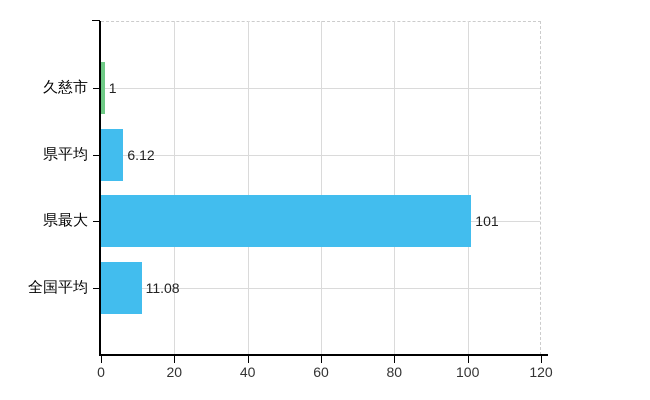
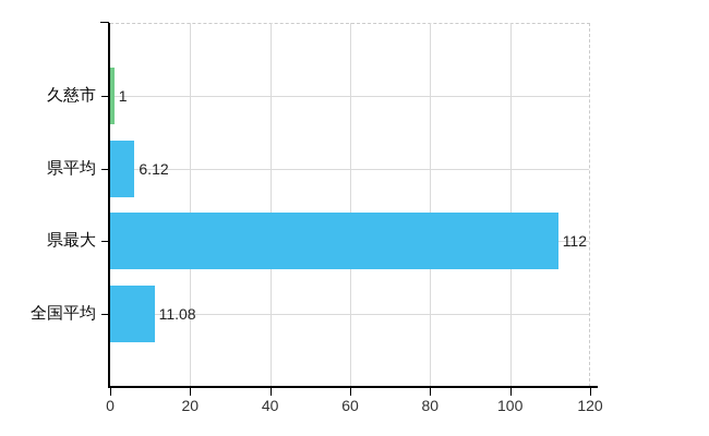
県最大: 101 -> 112
